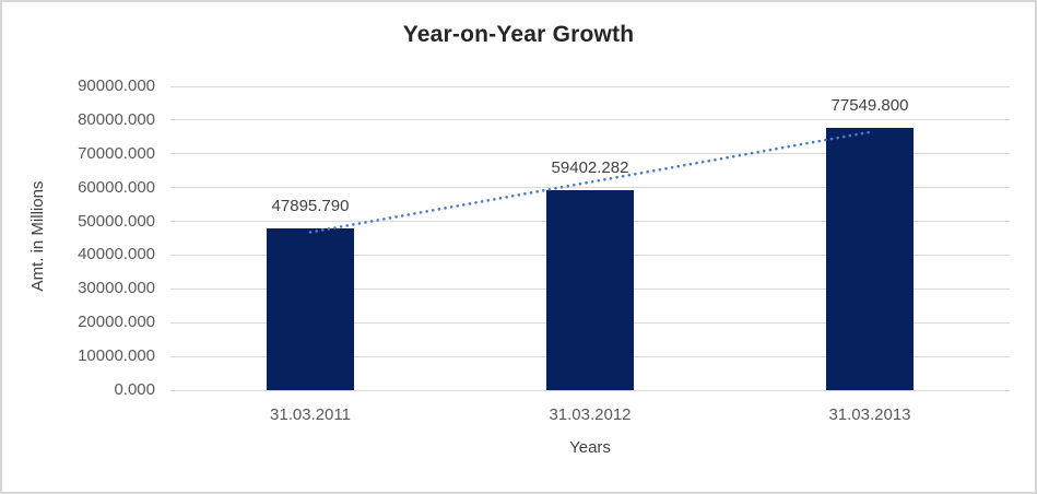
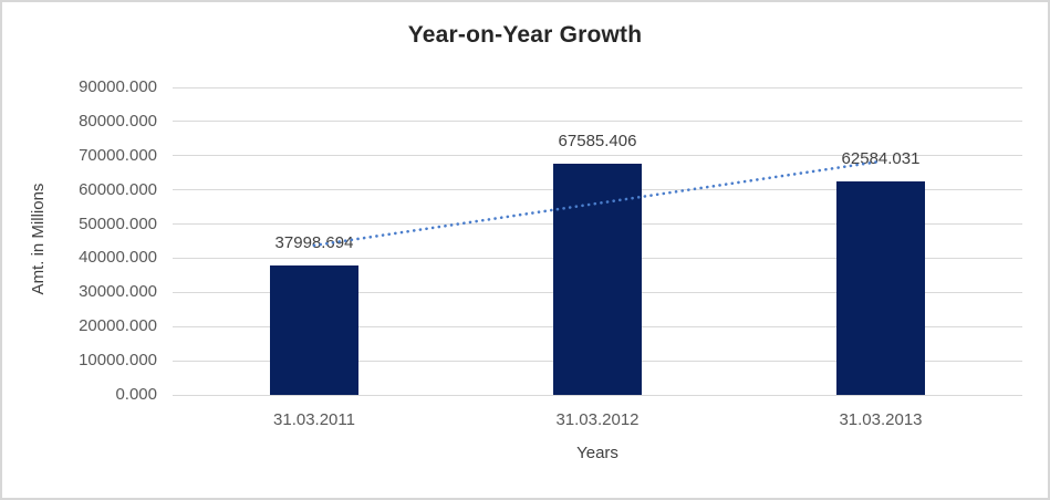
31.03.2011: 47895.790 -> 37998.694
31.03.2012: 59402.282 -> 67585.406
31.03.2013: 77549.800 -> 62584.031
